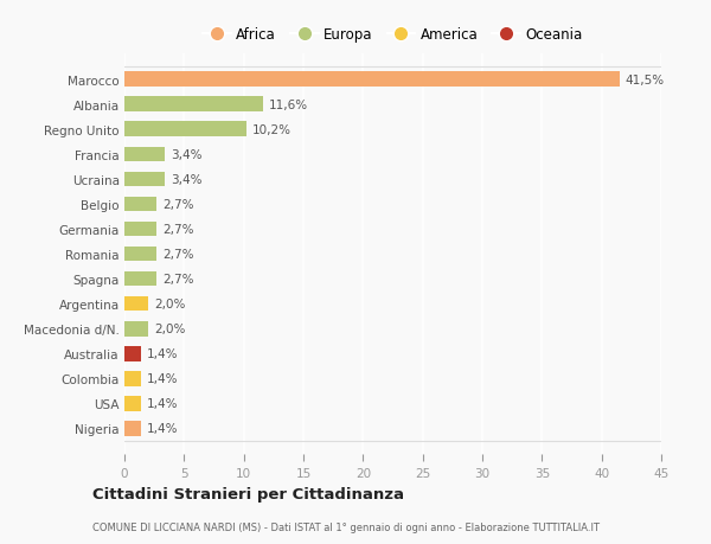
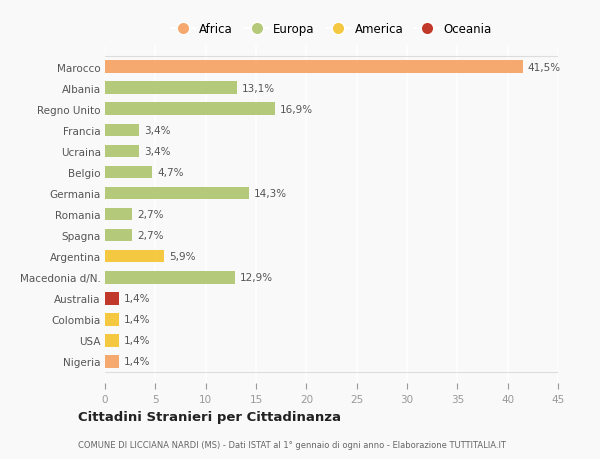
Albania: 11,6% -> 13,1%
Regno Unito: 10,2% -> 16,9%
Belgio: 2,7% -> 4,7%
Germania: 2,7% -> 14,3%
Argentina: 2,0% -> 5,9%
Macedonia d/N.: 2,0% -> 12,9%
